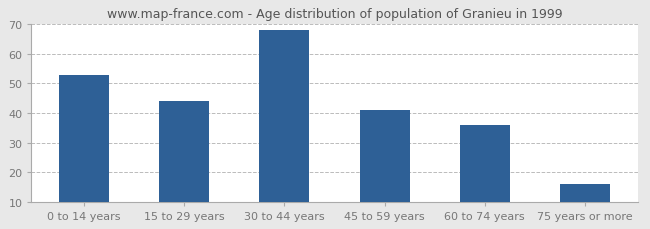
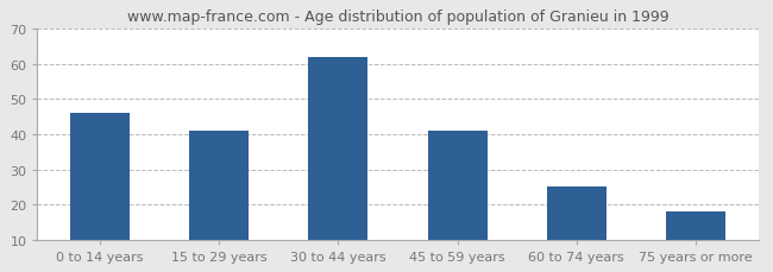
0 to 14 years: 53 -> 46
15 to 29 years: 44 -> 41
30 to 44 years: 68 -> 62
60 to 74 years: 36 -> 25
75 years or more: 16 -> 18
